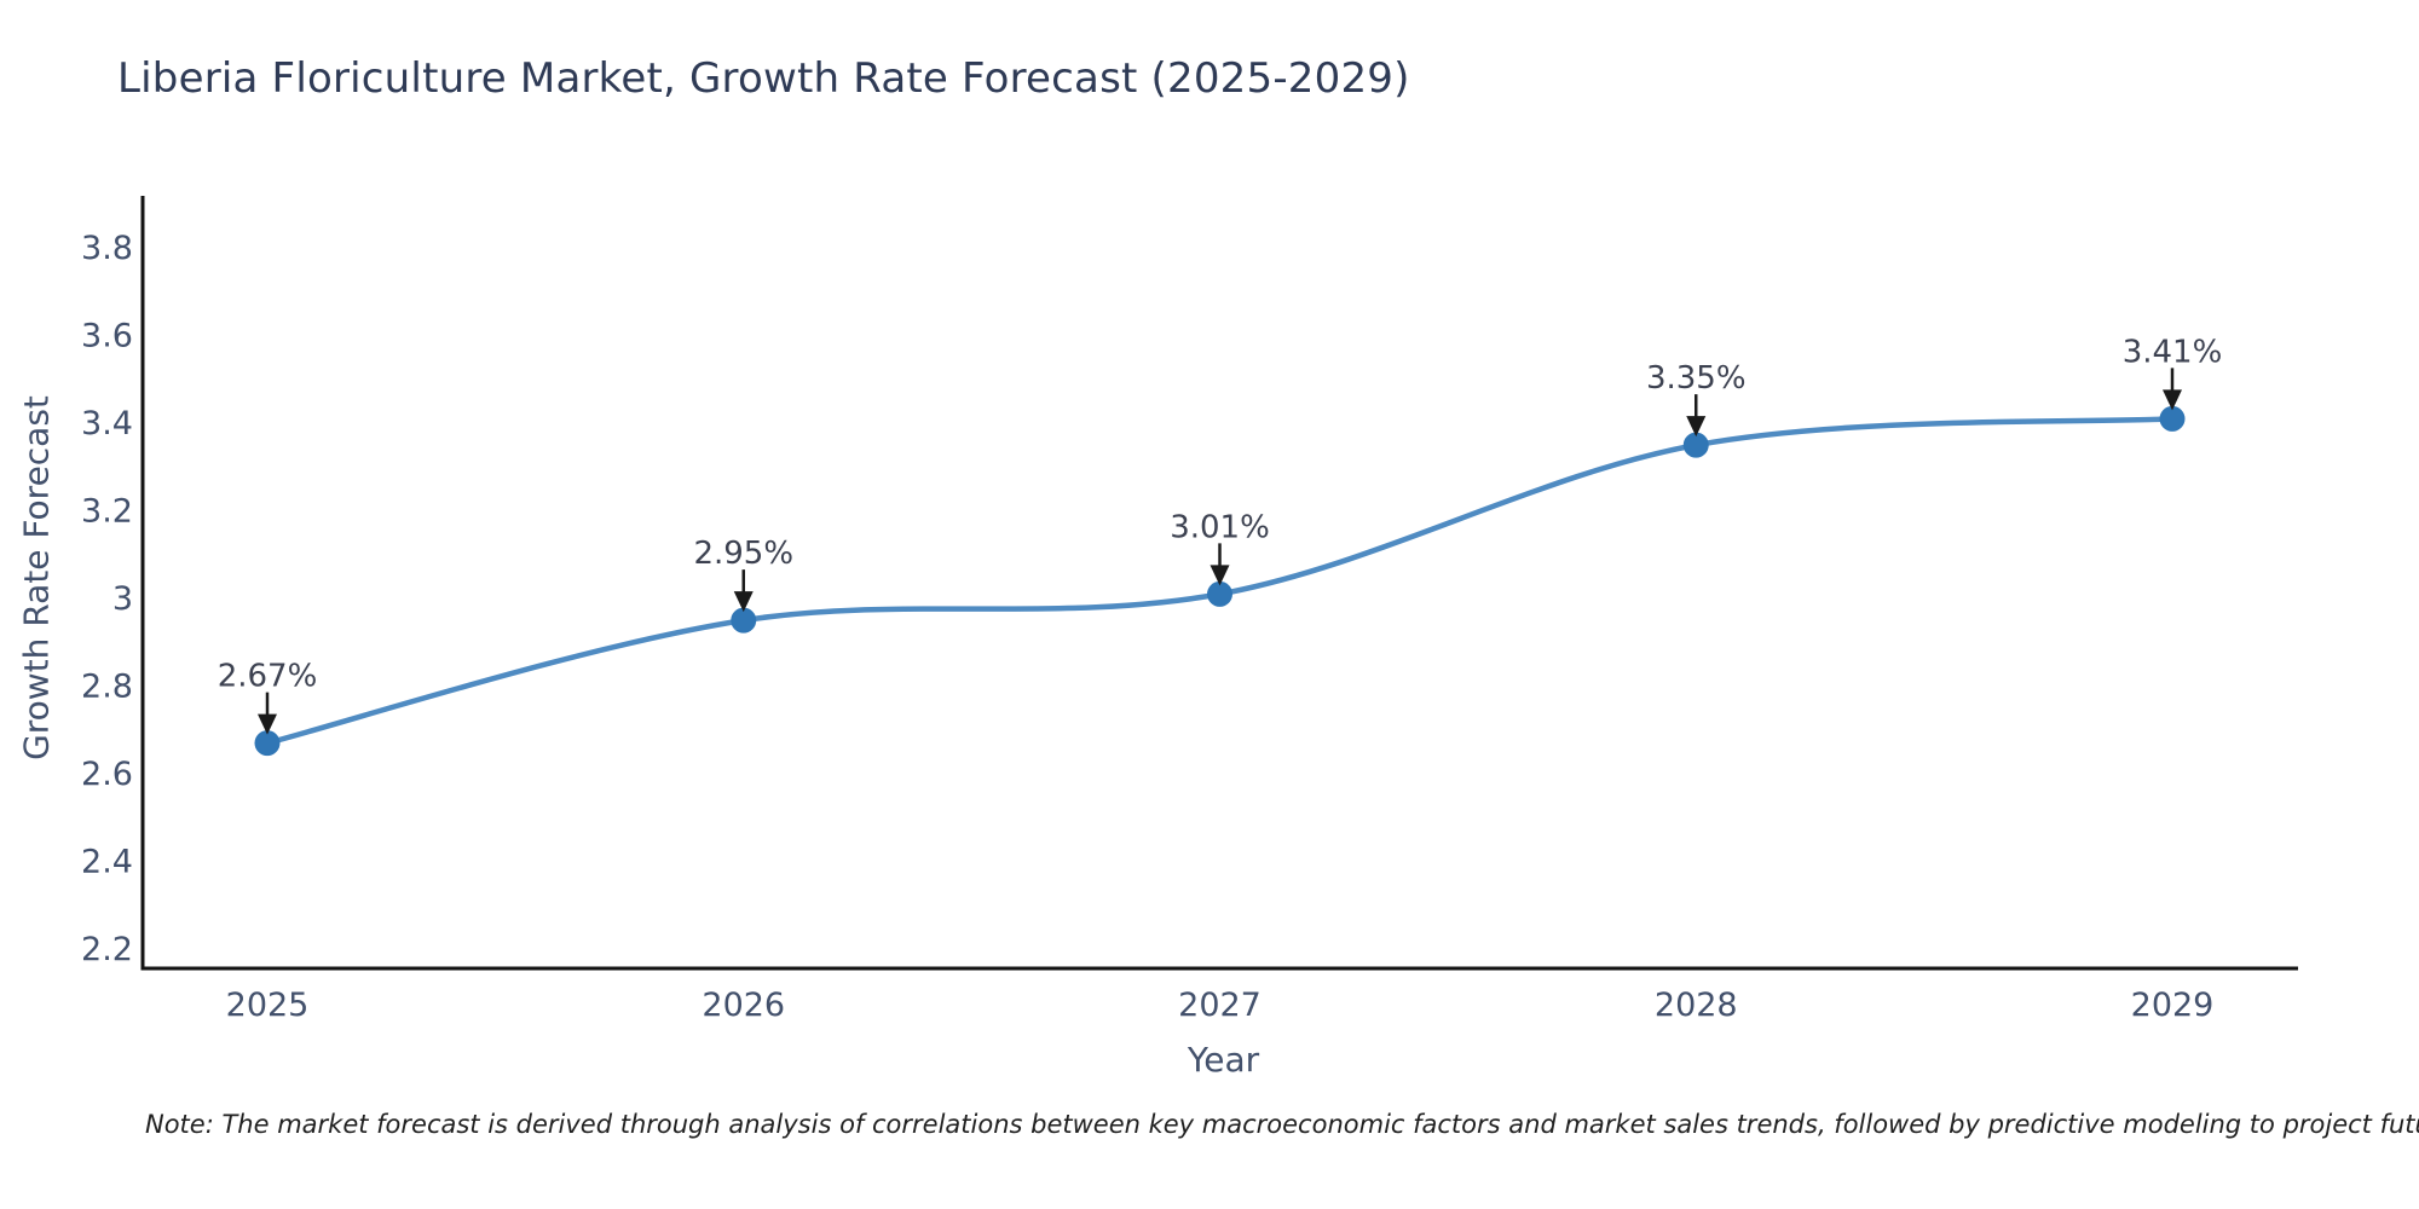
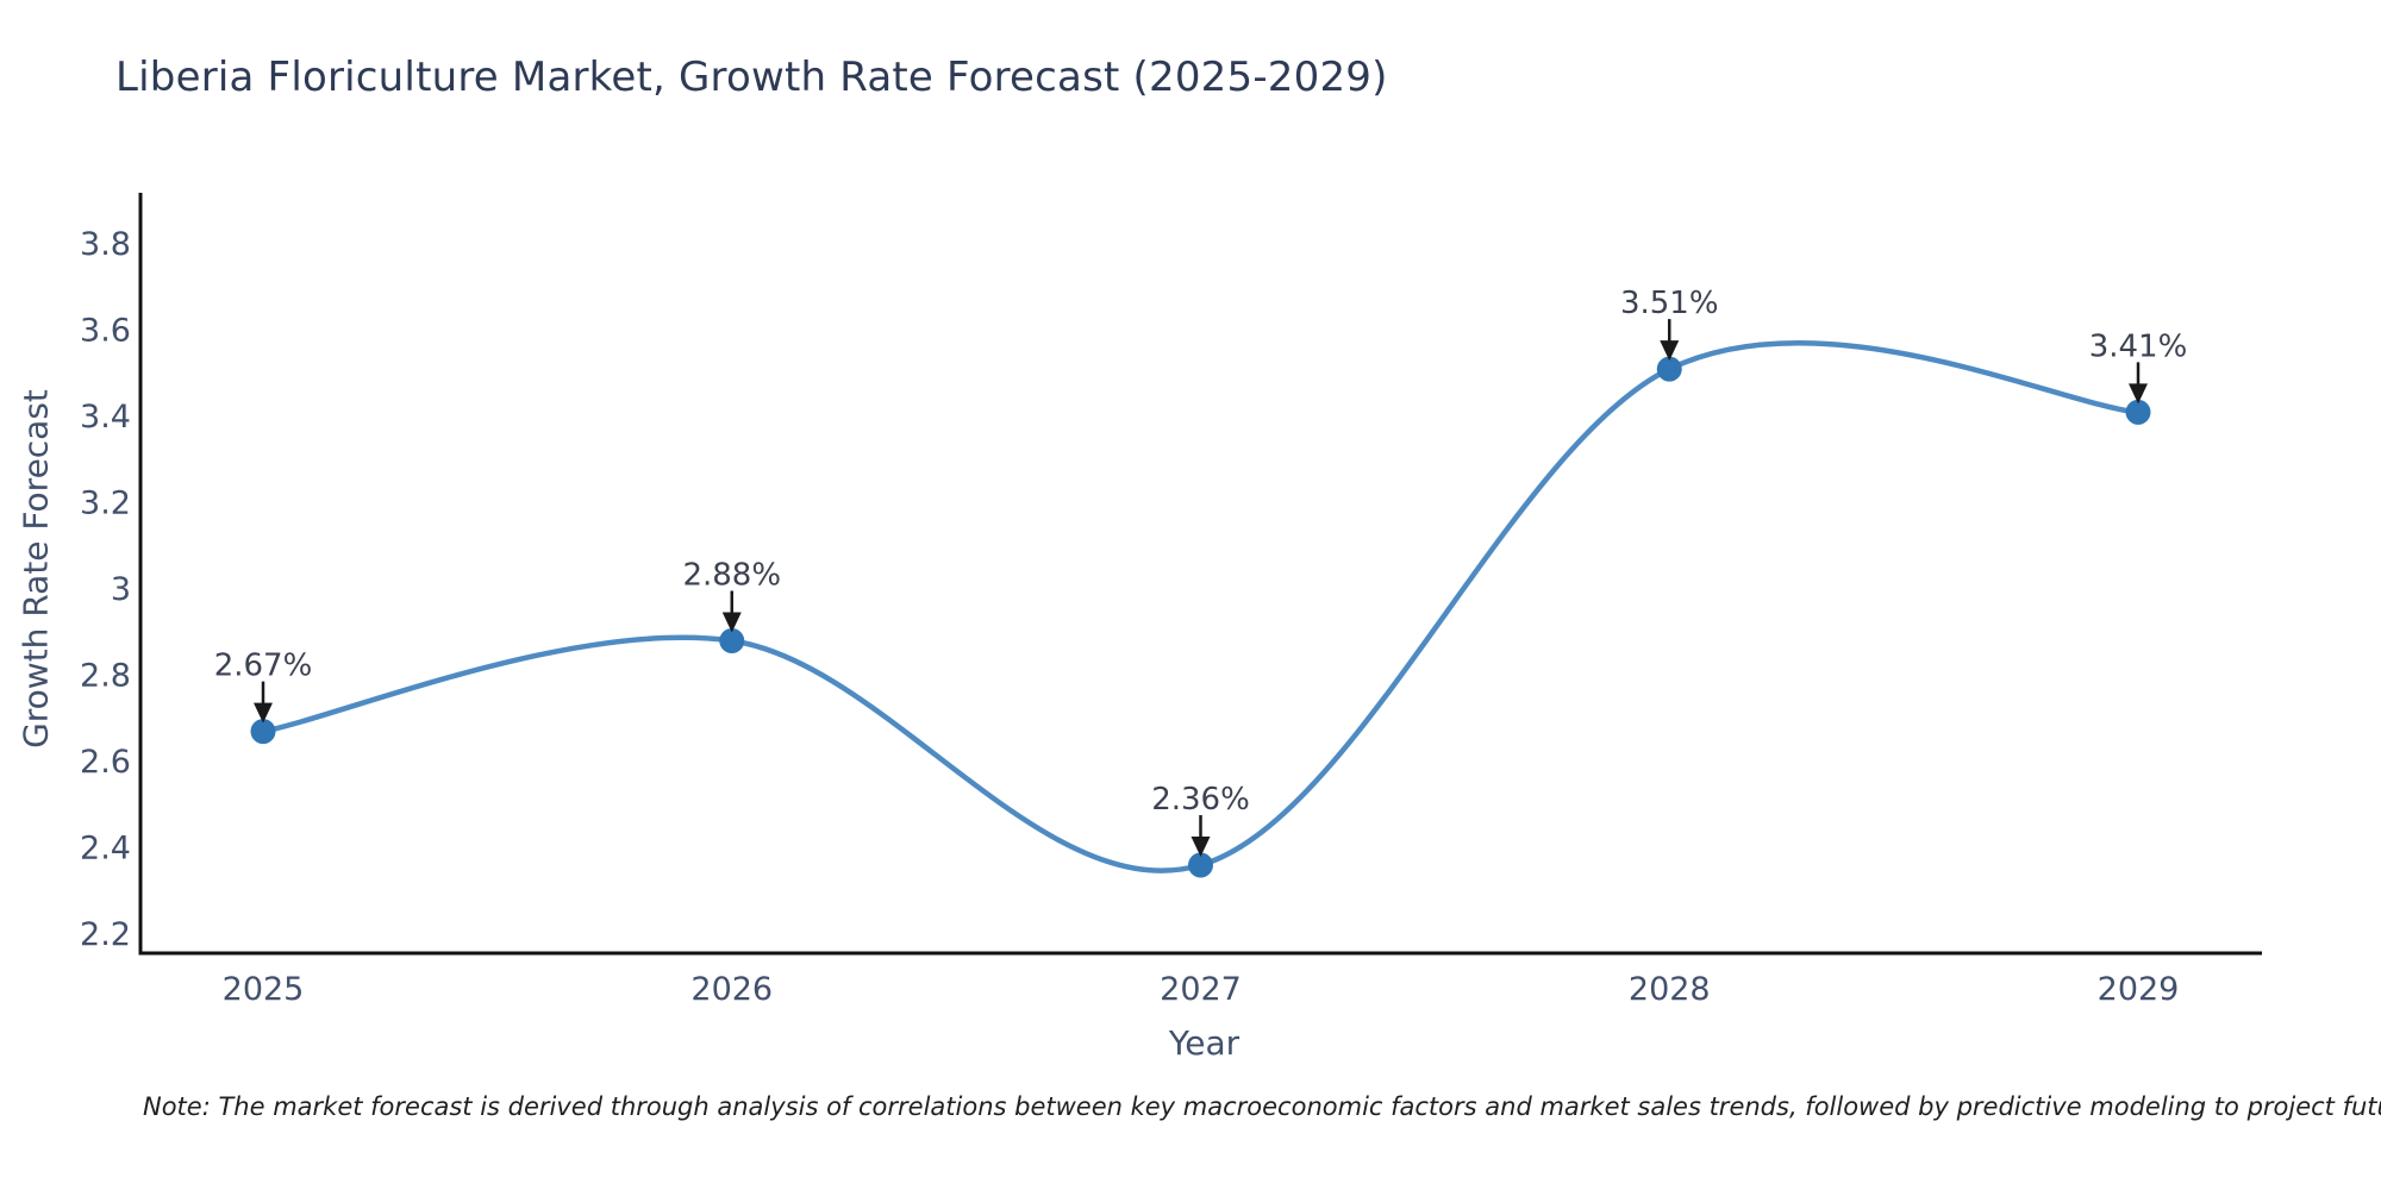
2026: 2.95% -> 2.88%
2027: 3.01% -> 2.36%
2028: 3.35% -> 3.51%
